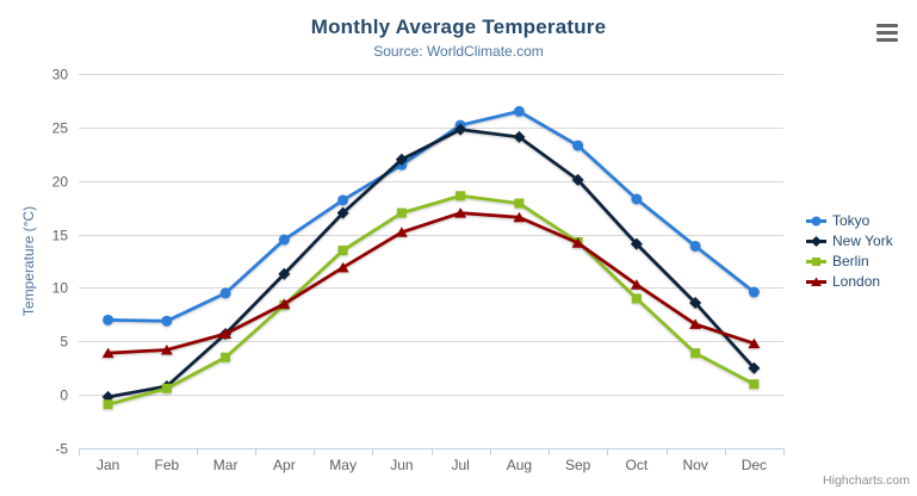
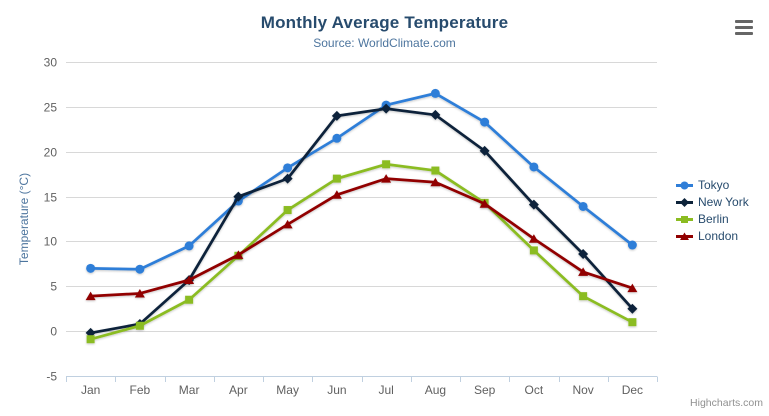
New York/Apr: 11 -> 15
New York/Jun: 22 -> 24
